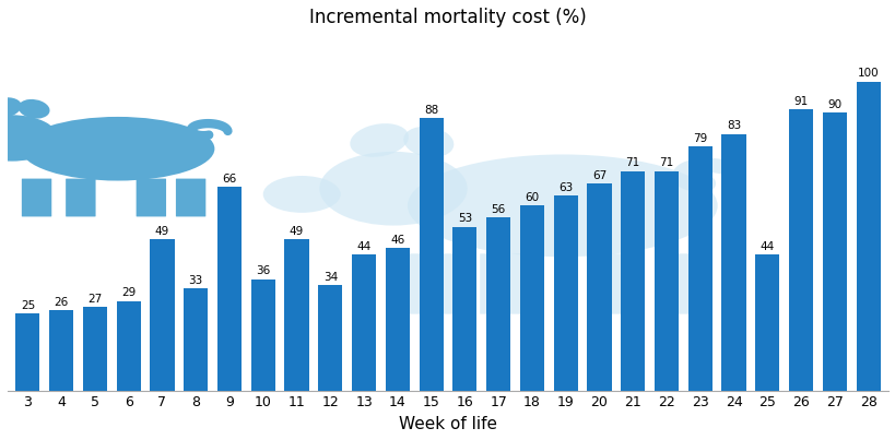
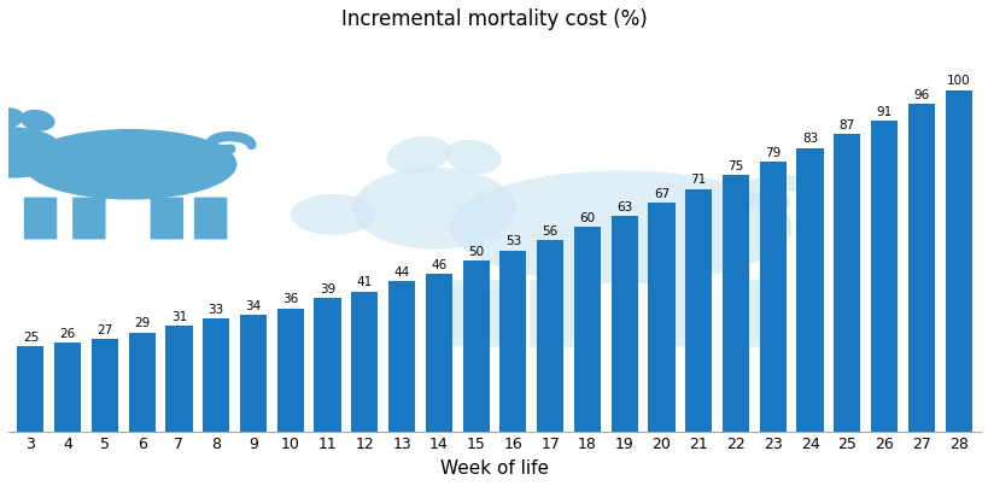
7: 49 -> 31
9: 66 -> 34
11: 49 -> 39
12: 34 -> 41
15: 88 -> 50
22: 71 -> 75
25: 44 -> 87
27: 90 -> 96
